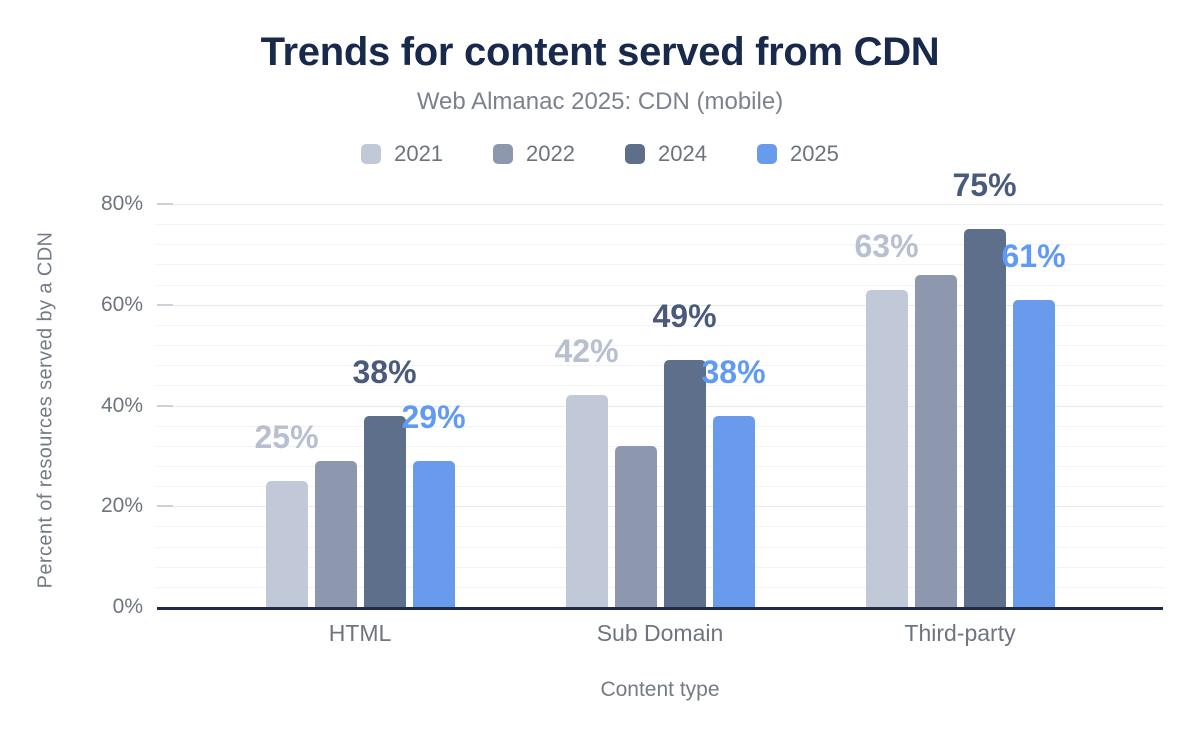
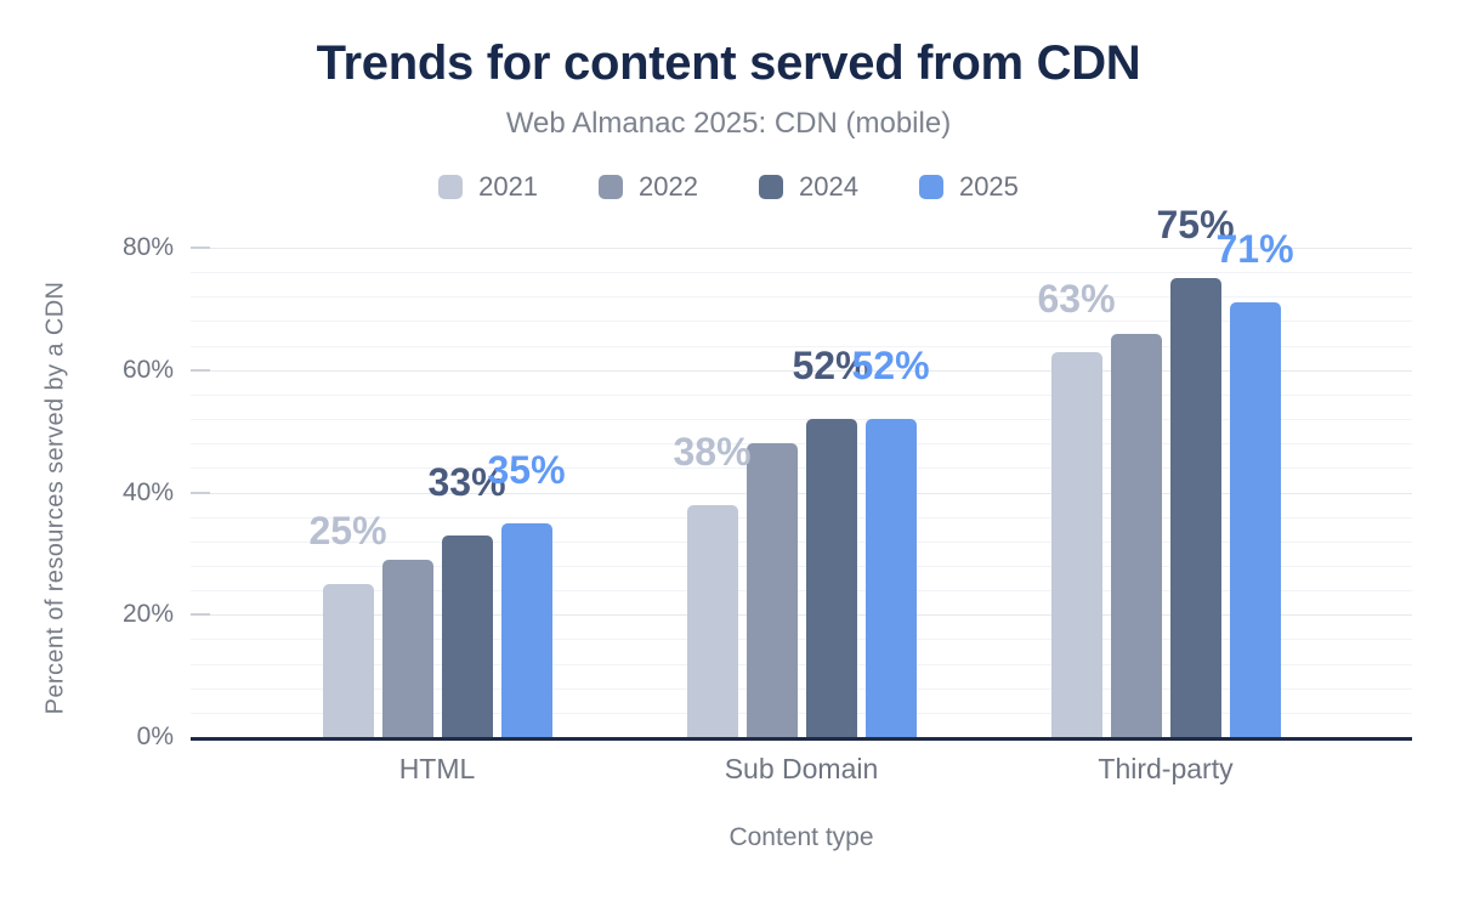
2024/HTML: 38% -> 33%
2025/HTML: 29% -> 35%
2021/Sub Domain: 42% -> 38%
2022/Sub Domain: 32% -> 48%
2024/Sub Domain: 49% -> 52%
2025/Sub Domain: 38% -> 52%
2025/Third-party: 61% -> 71%
